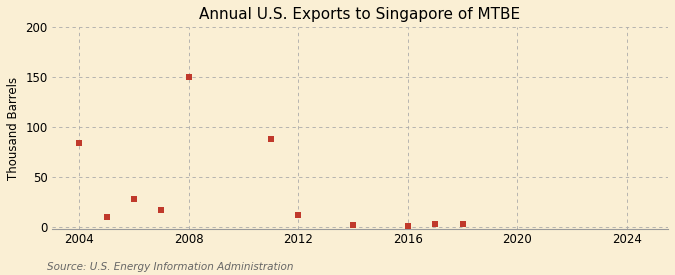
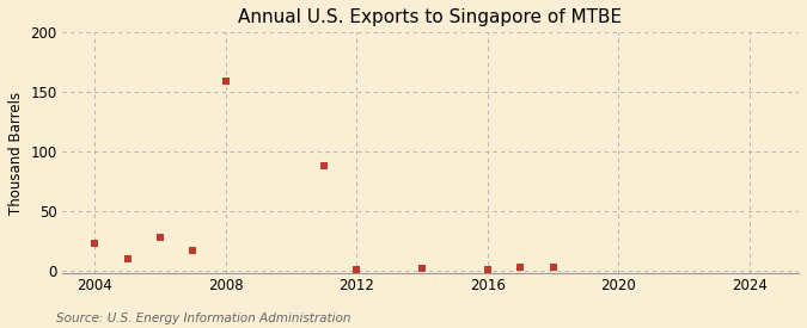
2004: 84 -> 23
2008: 150 -> 159
2012: 12 -> 1
